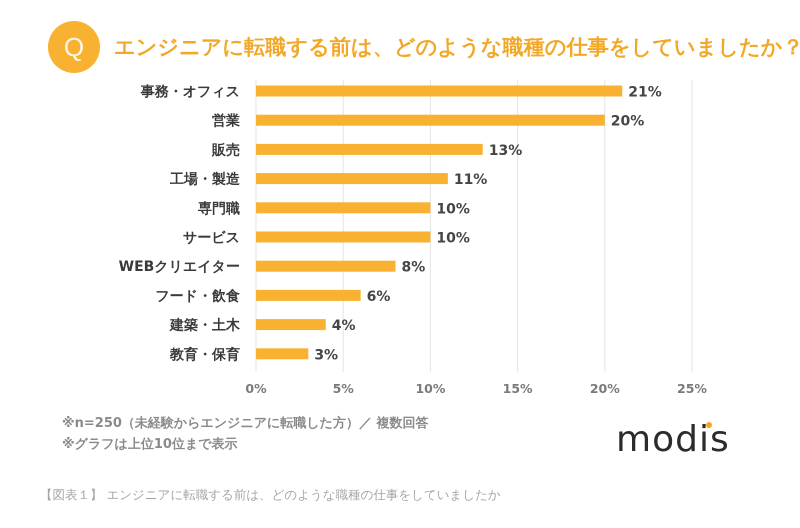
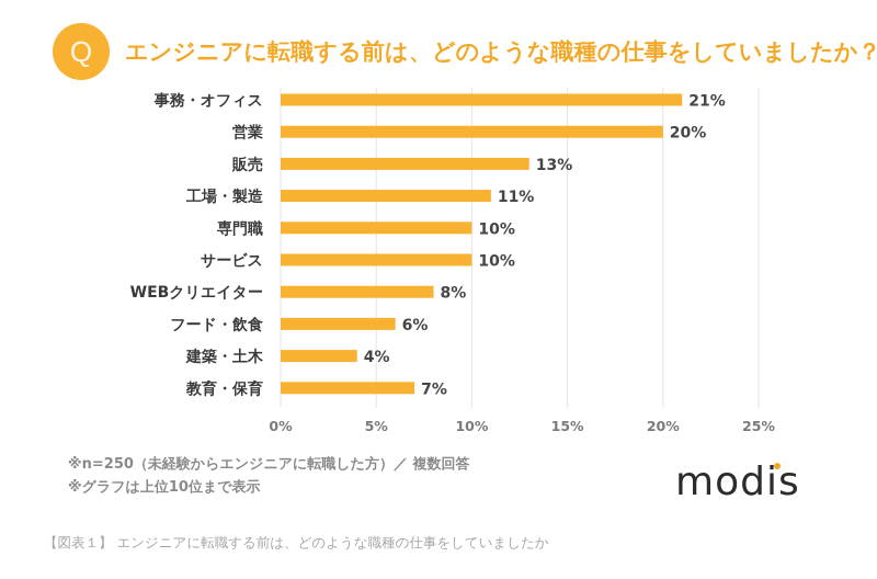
教育・保育: 3% -> 7%
